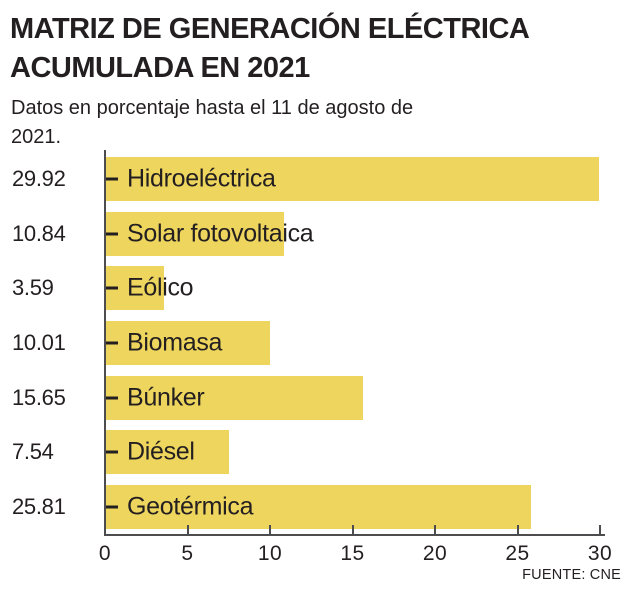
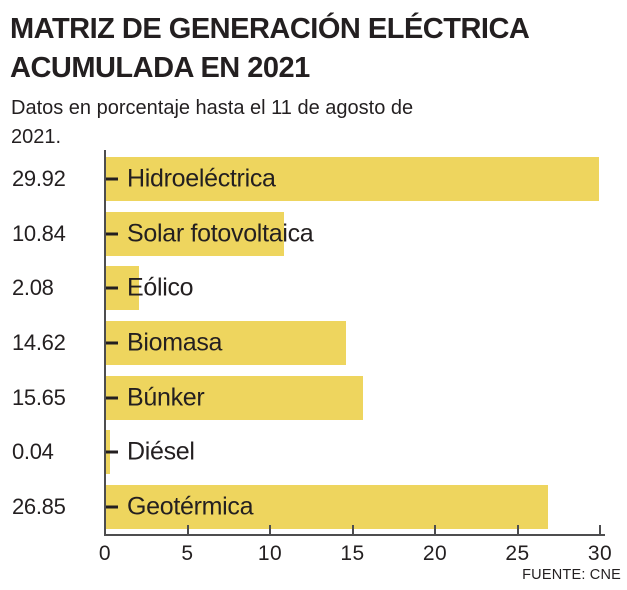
Eólico: 3.59 -> 2.08
Biomasa: 10.01 -> 14.62
Diésel: 7.54 -> 0.04
Geotérmica: 25.81 -> 26.85
